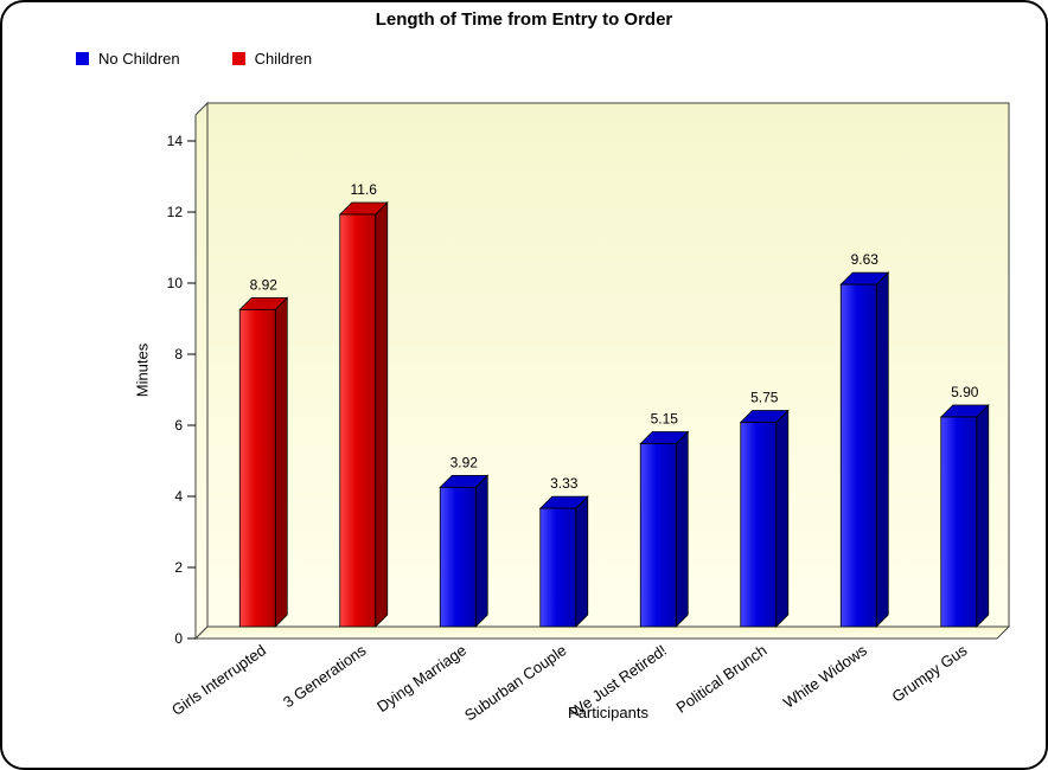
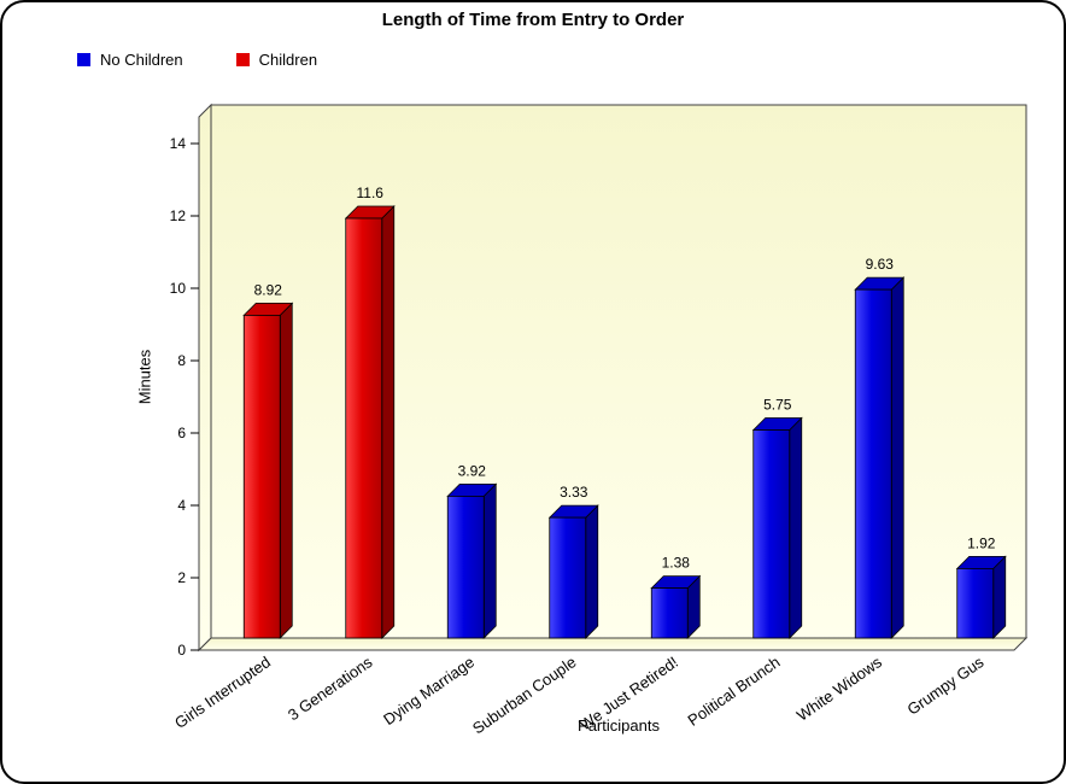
We Just Retired!: 5.15 -> 1.38
Grumpy Gus: 5.90 -> 1.92
